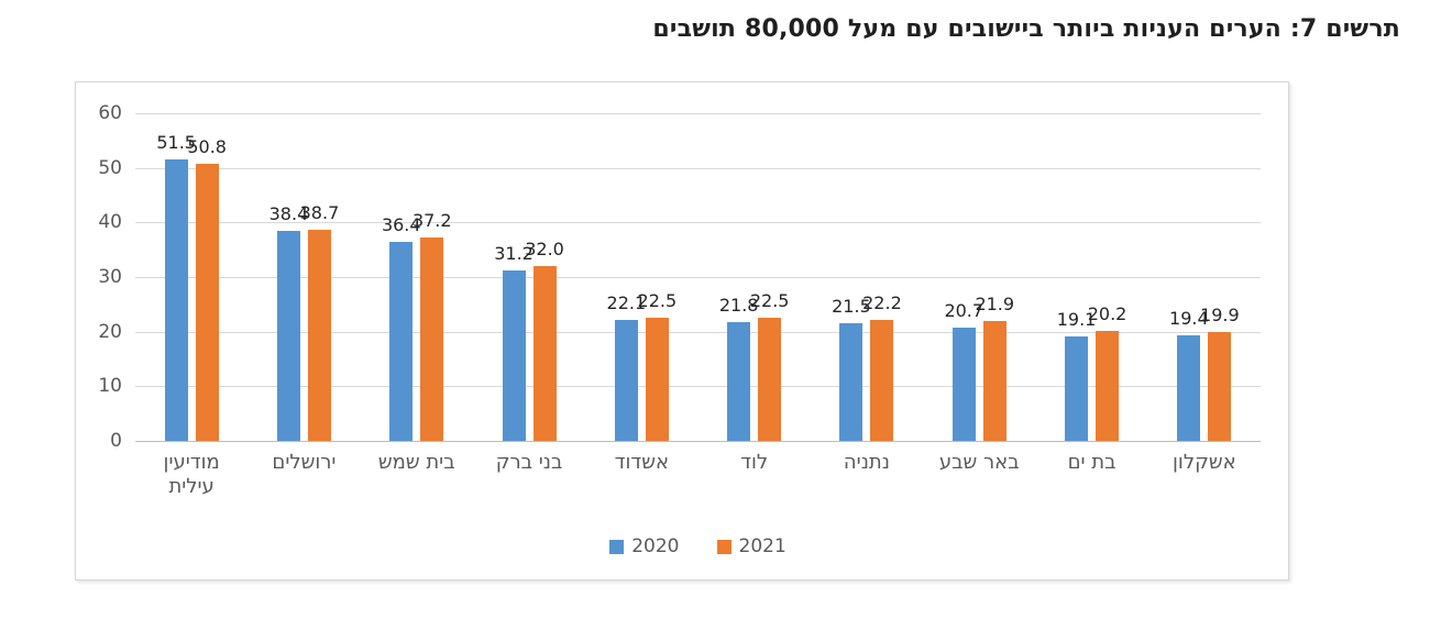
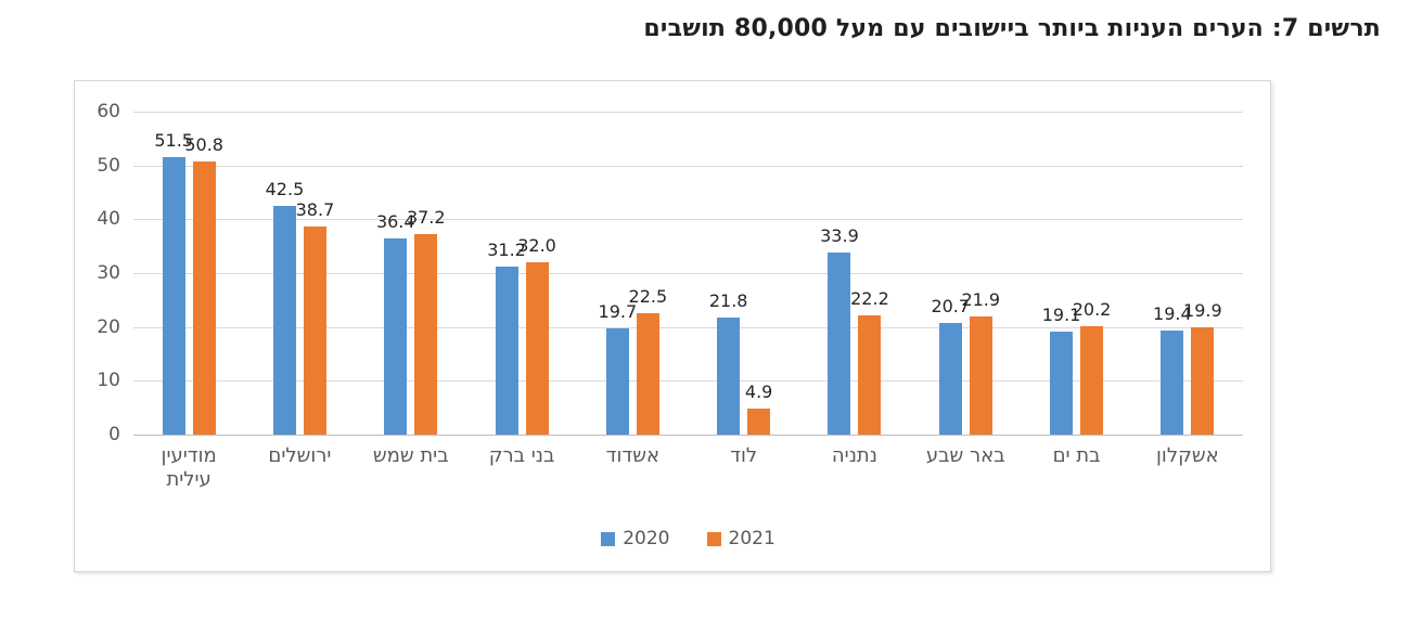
2020/ירושלים: 38.4 -> 42.5
2020/אשדוד: 22.1 -> 19.7
2021/לוד: 22.5 -> 4.9
2020/נתניה: 21.5 -> 33.9
